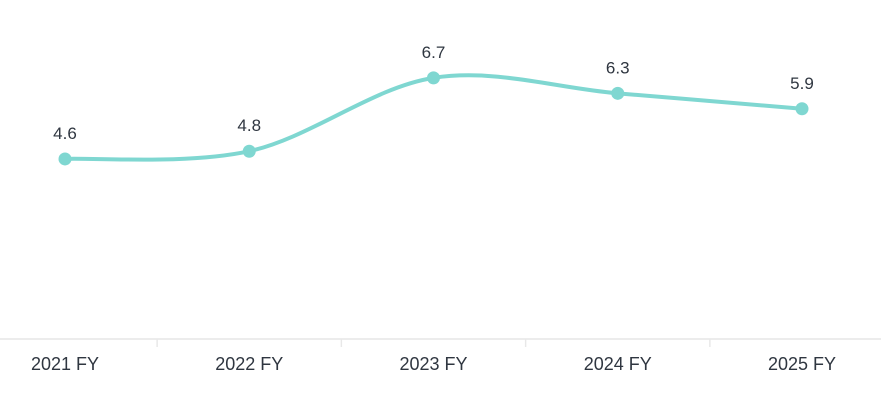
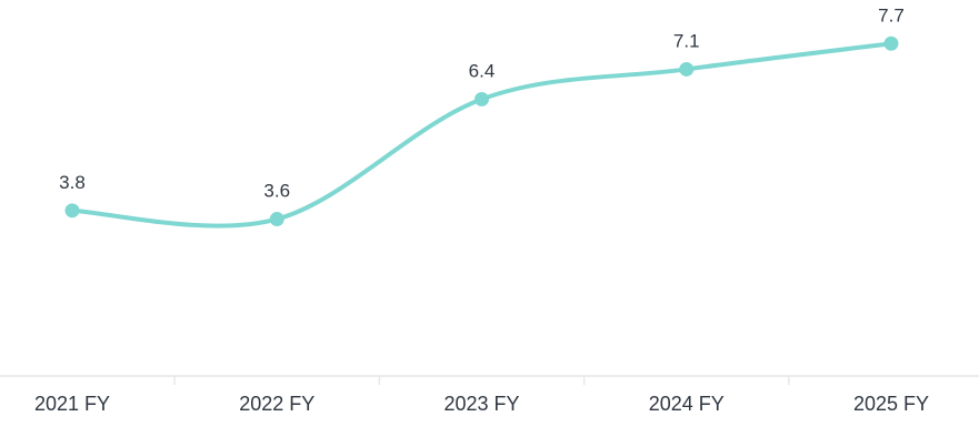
2021 FY: 4.6 -> 3.8
2022 FY: 4.8 -> 3.6
2023 FY: 6.7 -> 6.4
2024 FY: 6.3 -> 7.1
2025 FY: 5.9 -> 7.7
